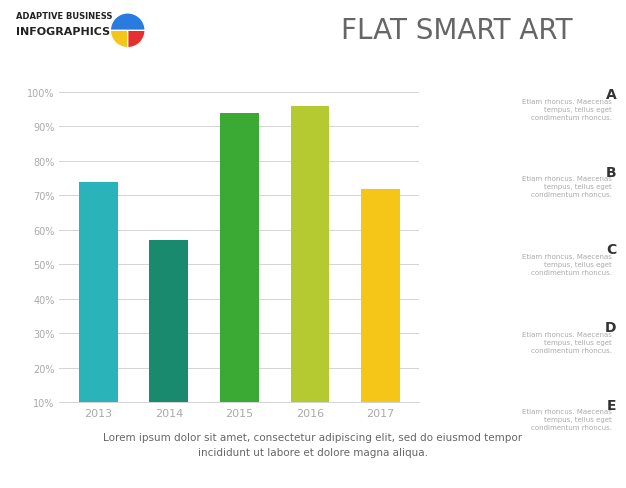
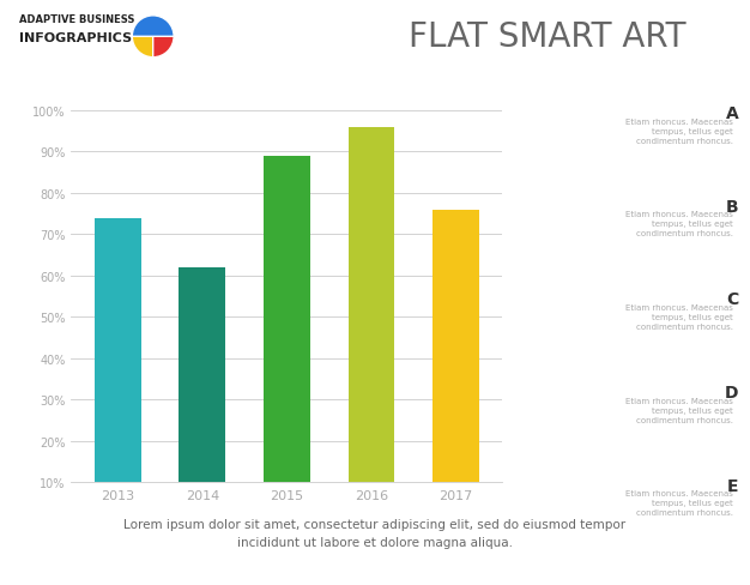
2014: 57% -> 62%
2015: 94% -> 89%
2017: 72% -> 76%
